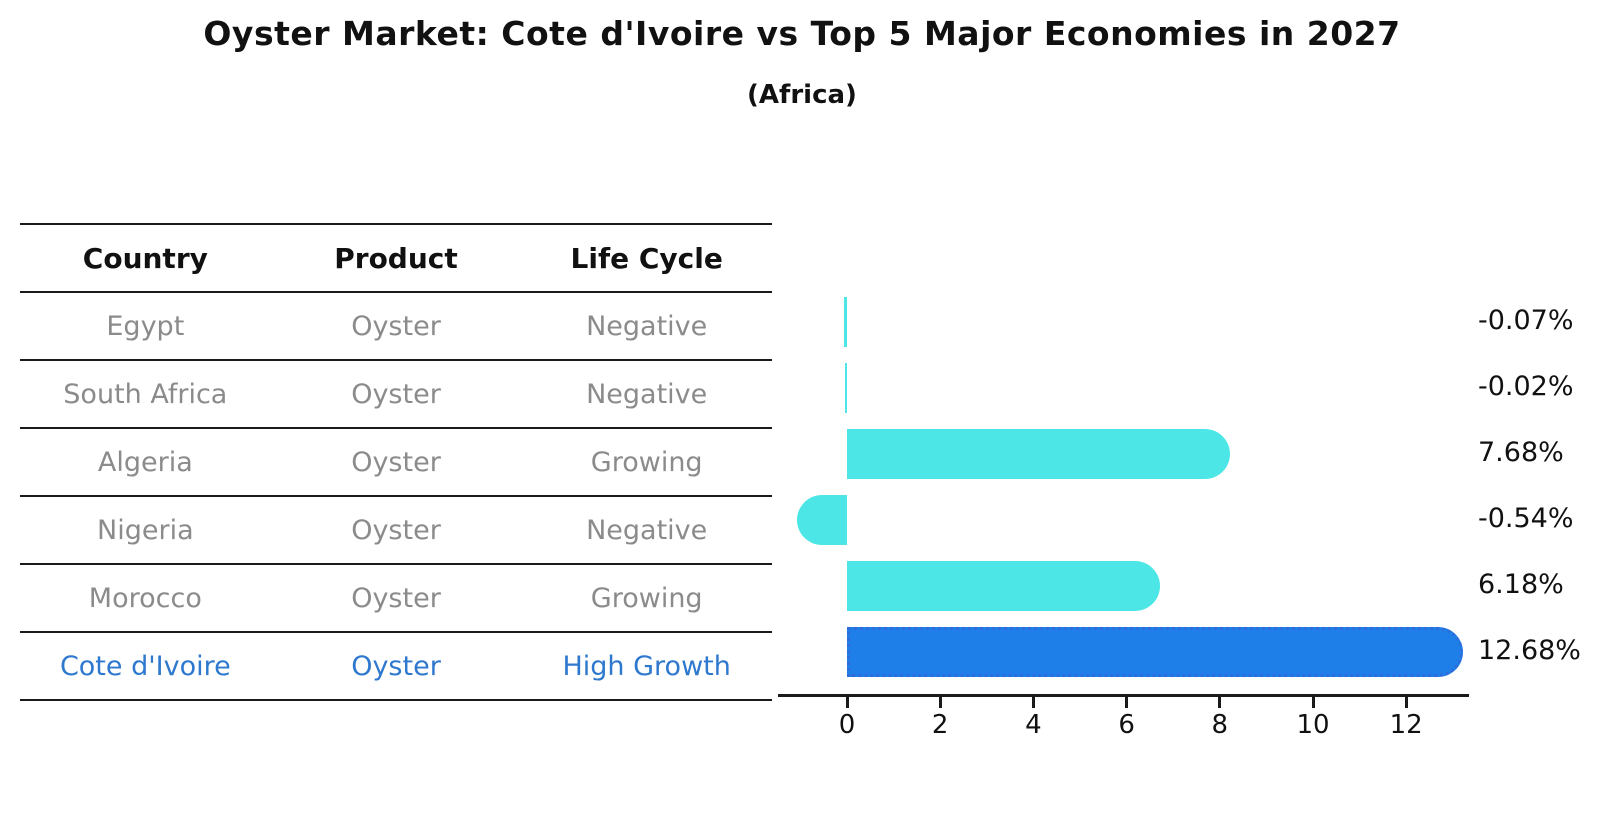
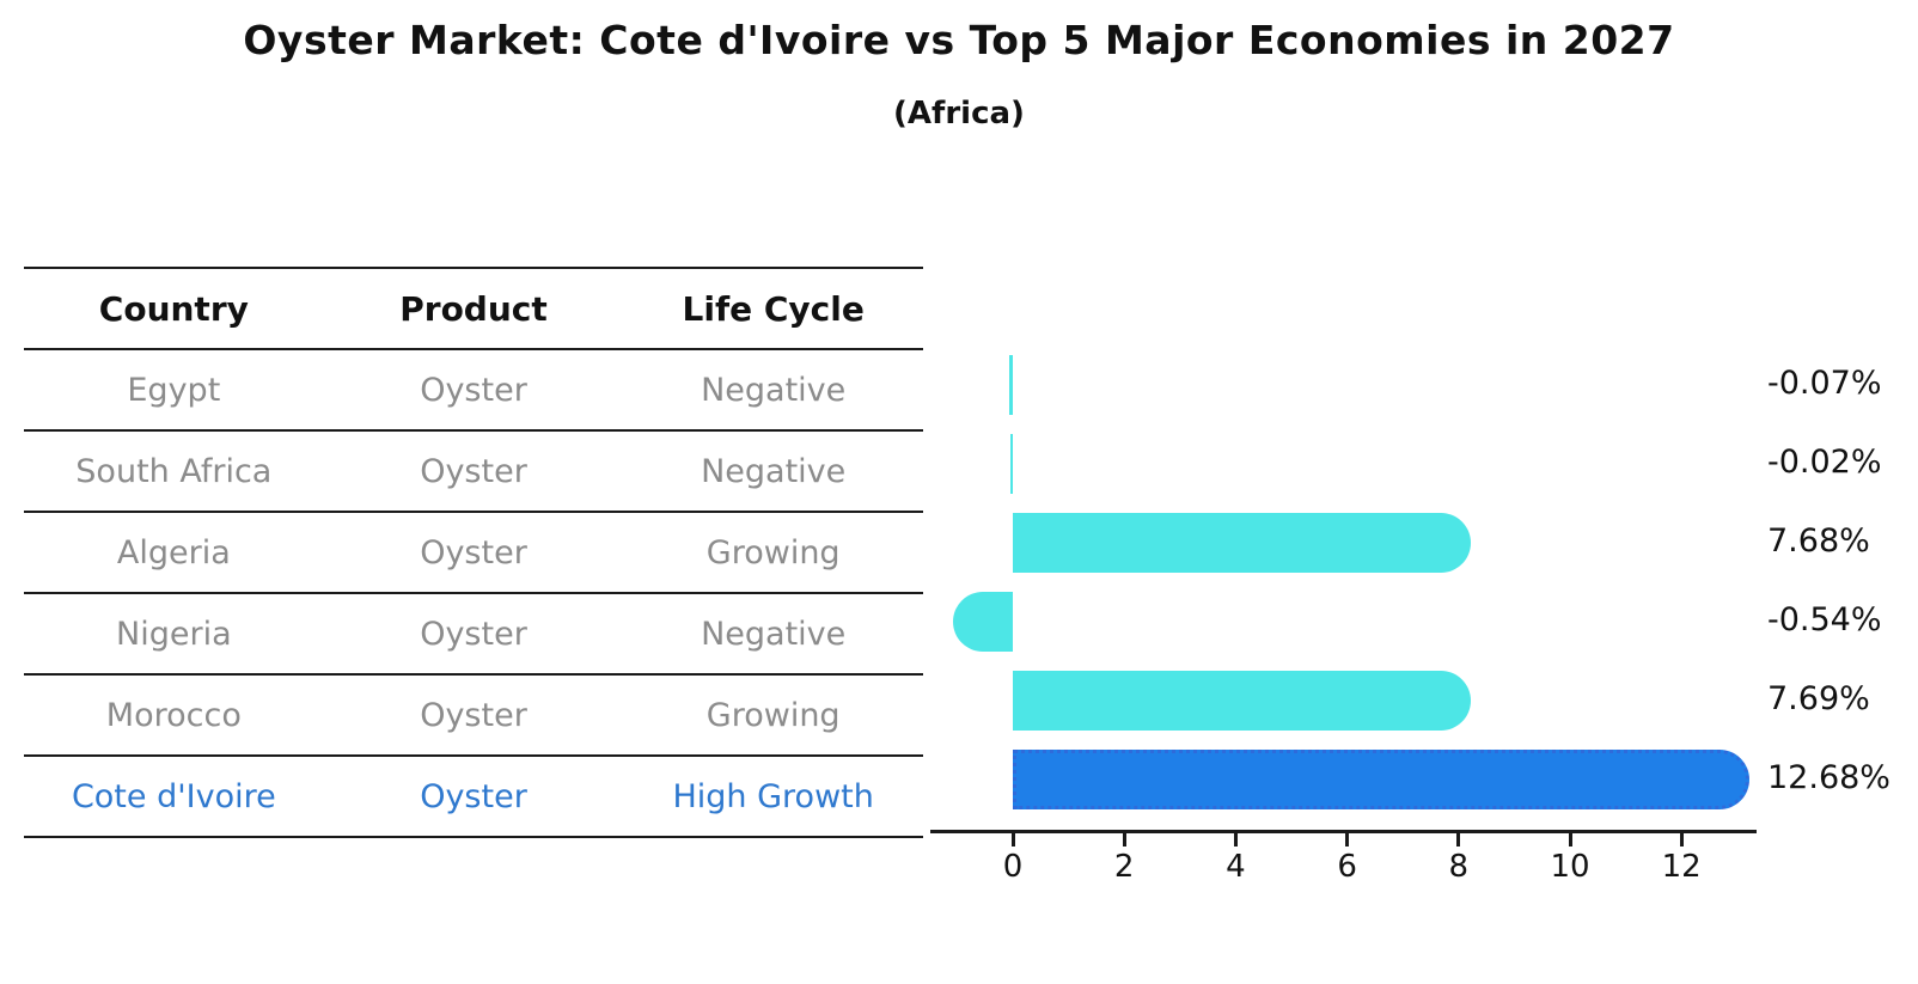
Morocco: 6.18% -> 7.69%
